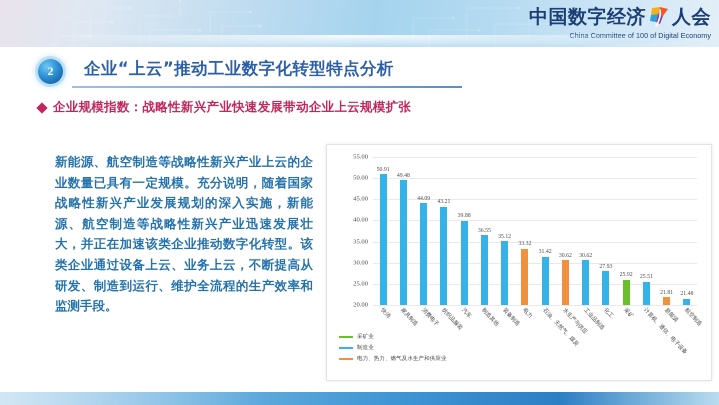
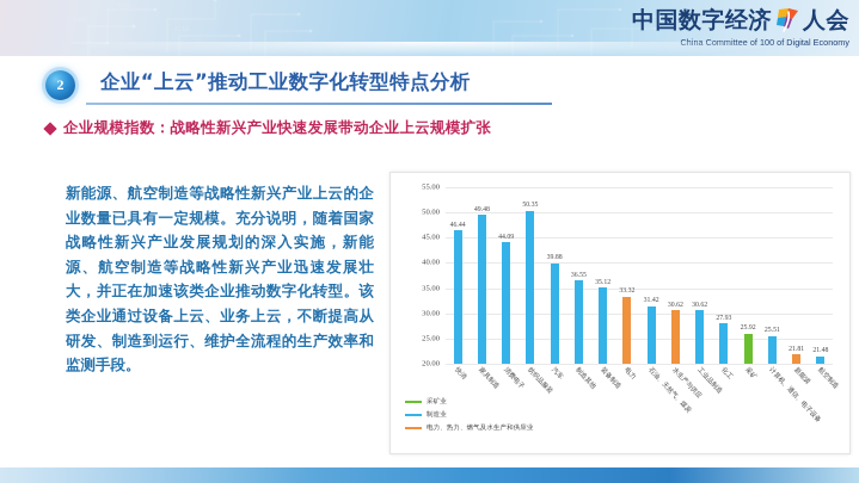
快消: 50.91 -> 46.44
纺织品服装: 43.21 -> 50.35
